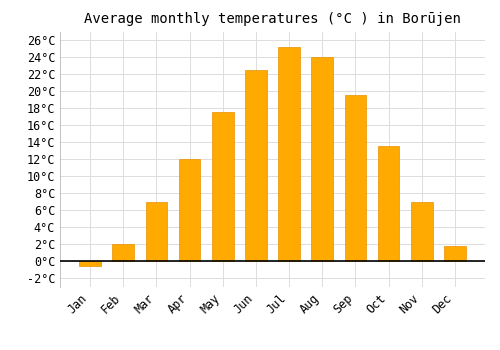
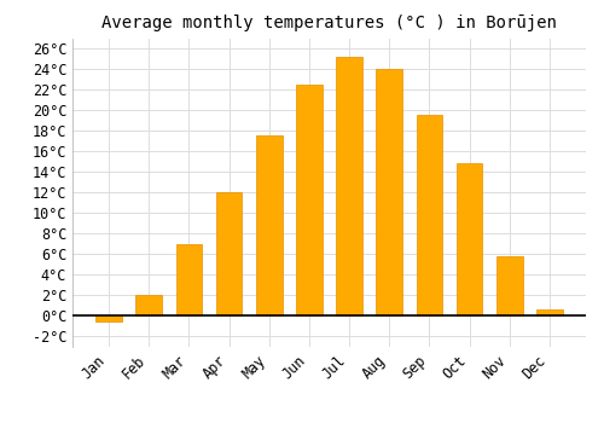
Oct: 13.5°C -> 14.8°C
Nov: 7.0°C -> 5.8°C
Dec: 1.8°C -> 0.6°C
